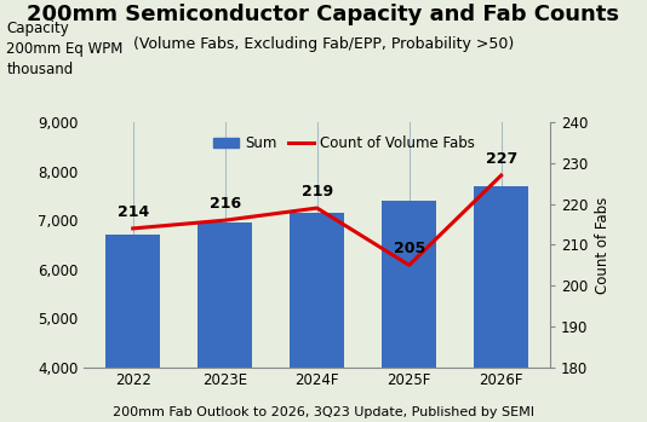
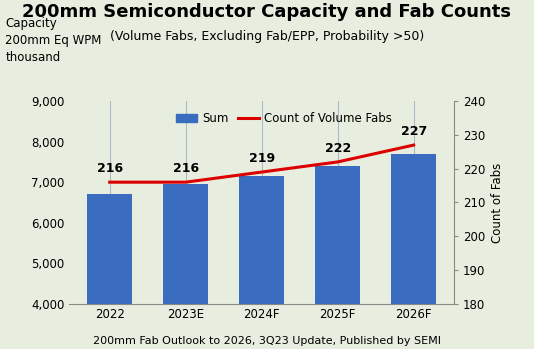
Count of Volume Fabs/2022: 214 -> 216
Count of Volume Fabs/2025F: 205 -> 222
